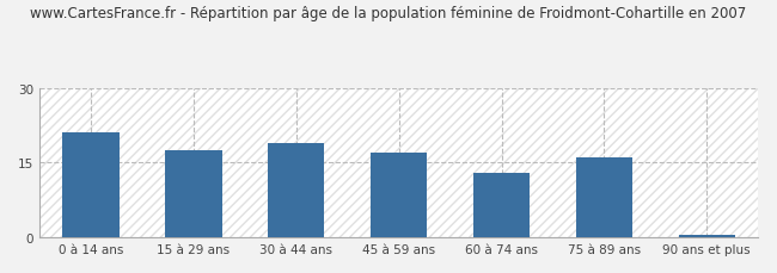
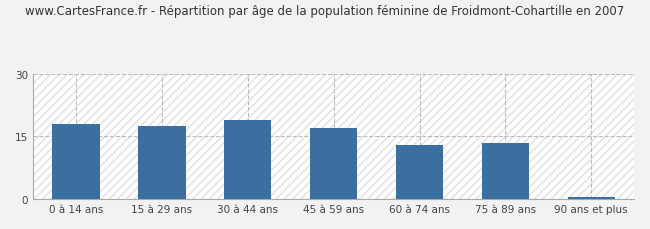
0 à 14 ans: 21.0 -> 18.0
75 à 89 ans: 16.0 -> 13.5
